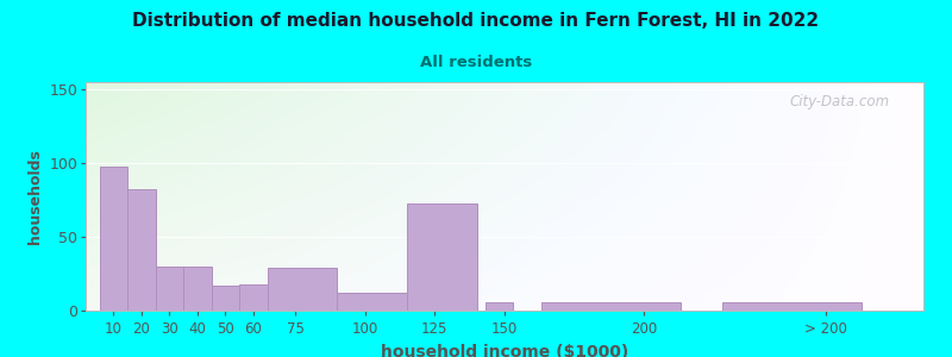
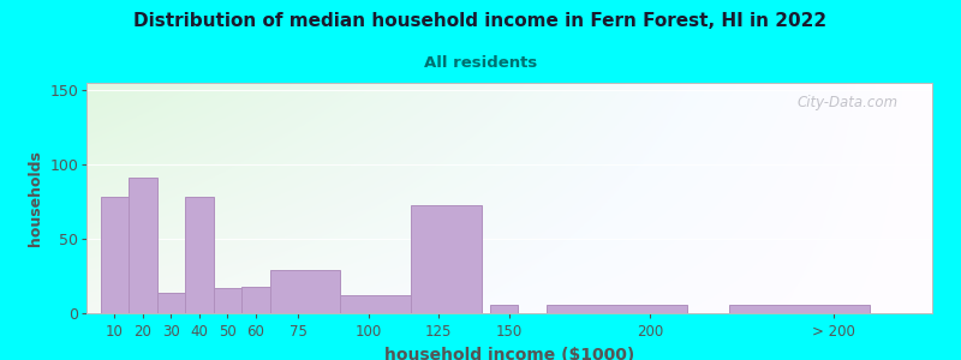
10: 98 -> 78
20: 82 -> 91
30: 30 -> 14
40: 30 -> 78
